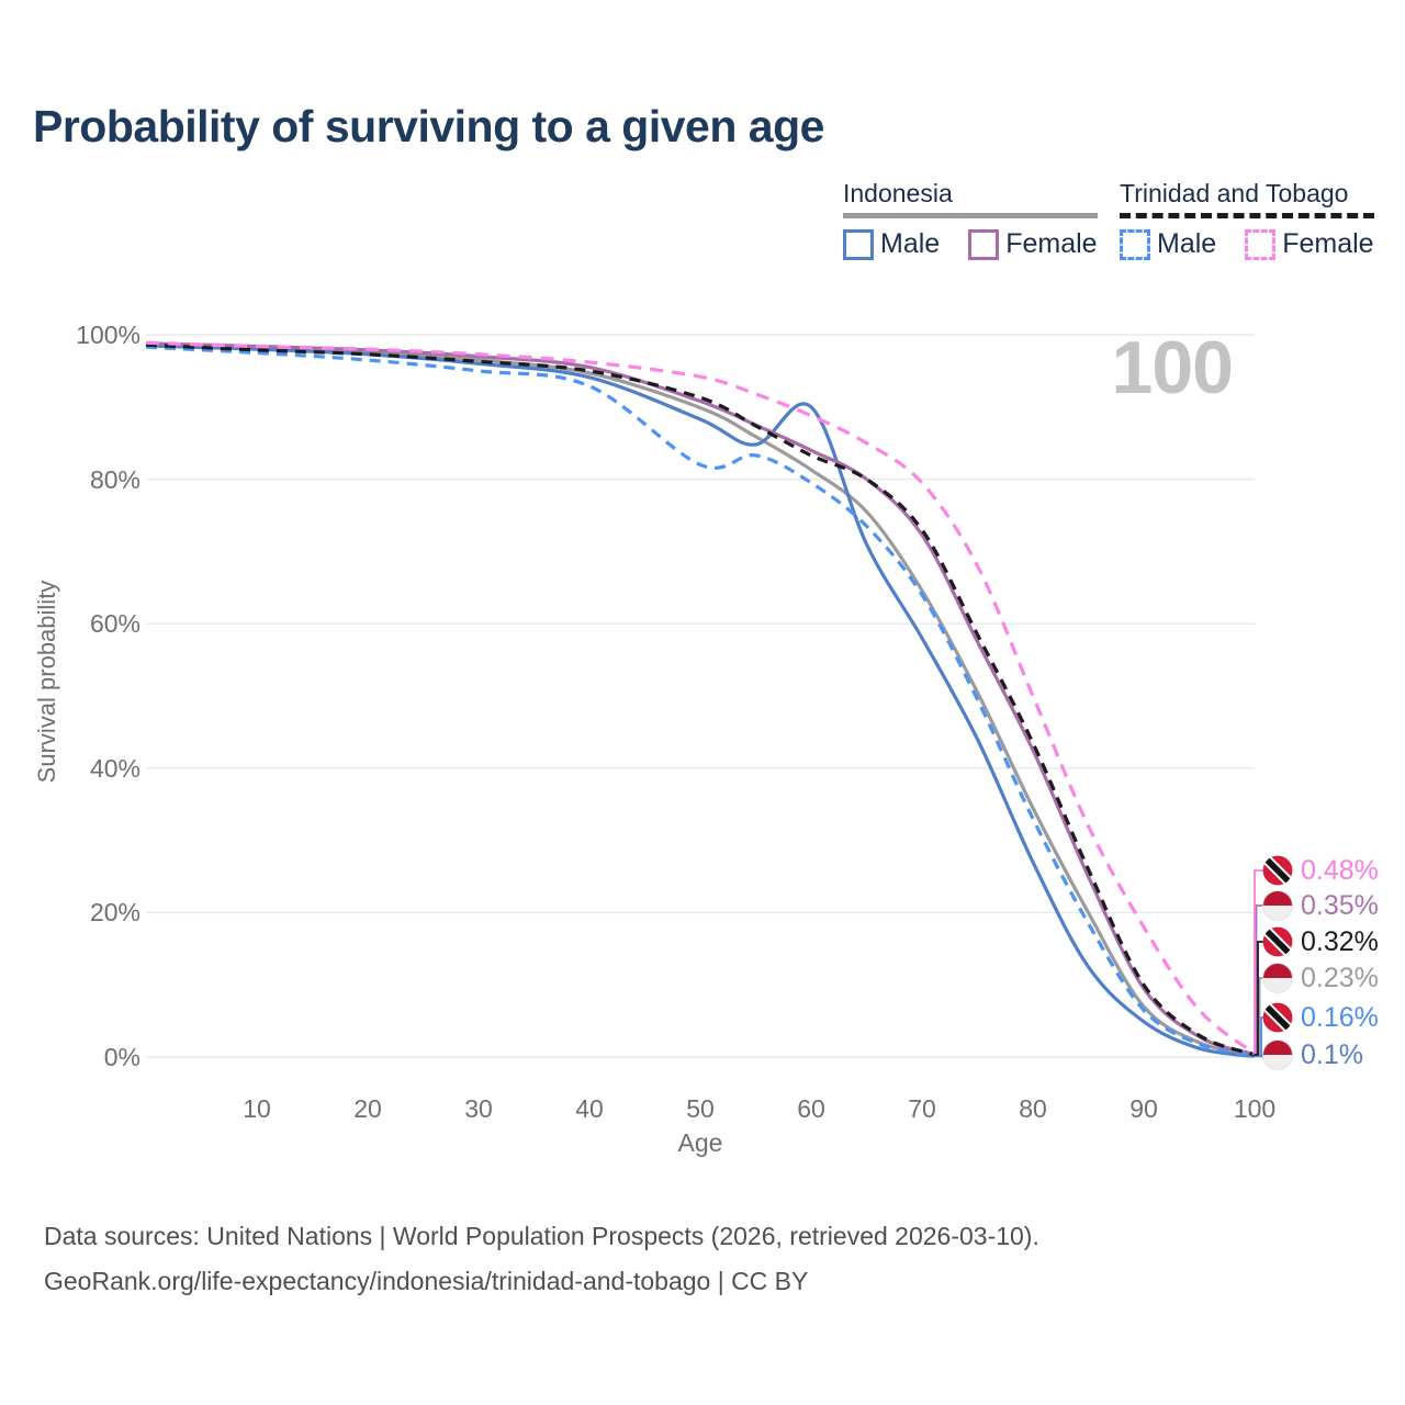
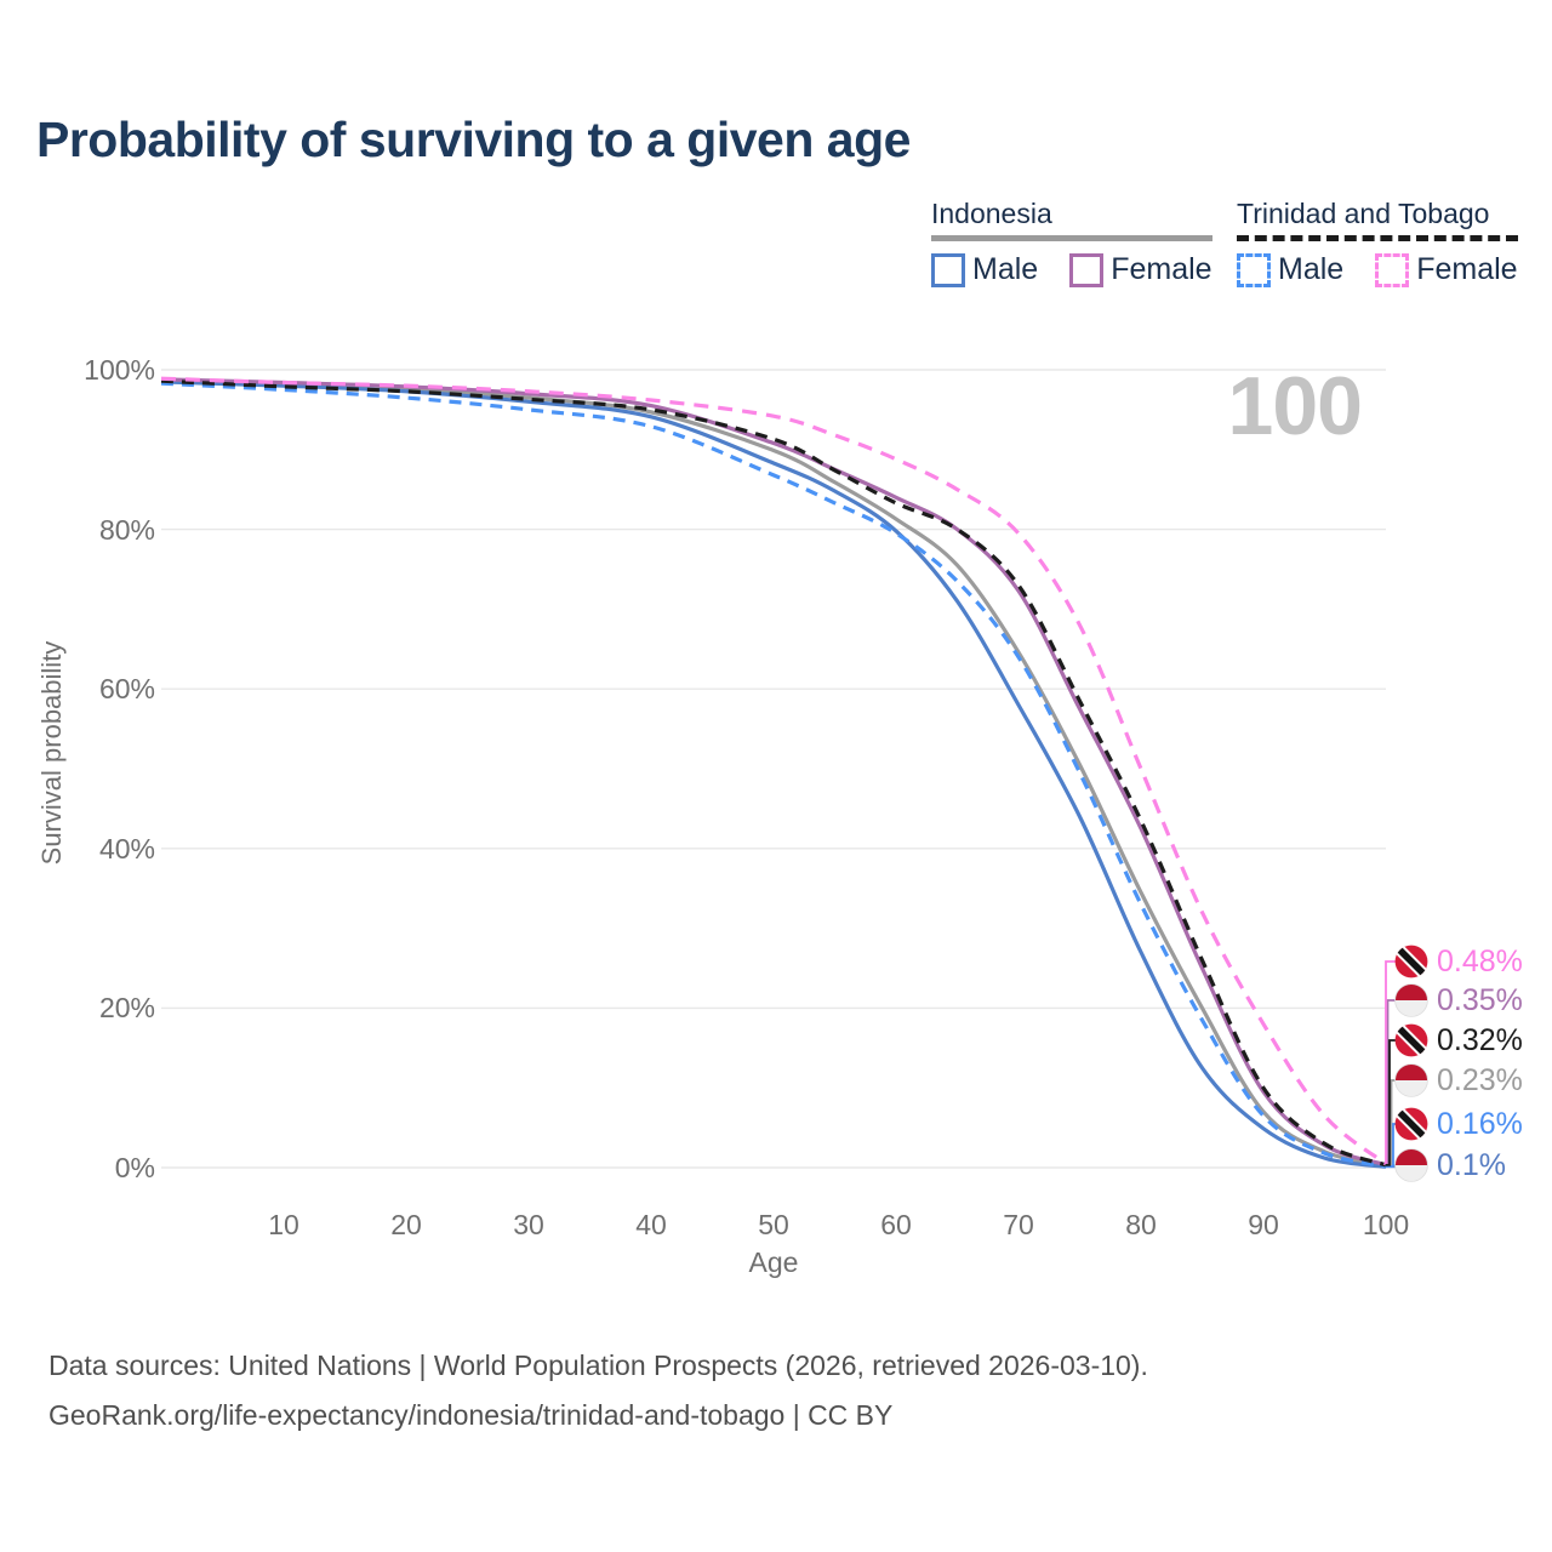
Trinidad and Tobago Male/50: 82% -> 87%
Indonesia Male/60: 90% -> 80%
